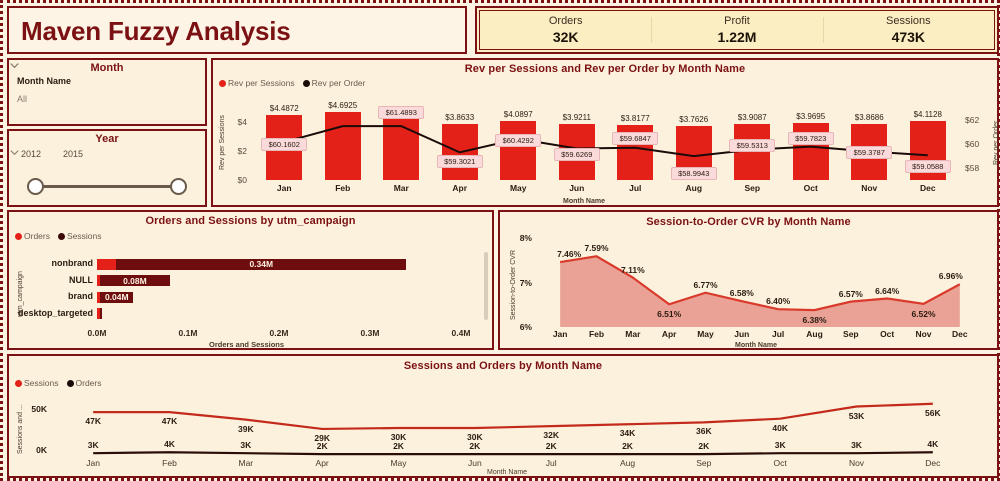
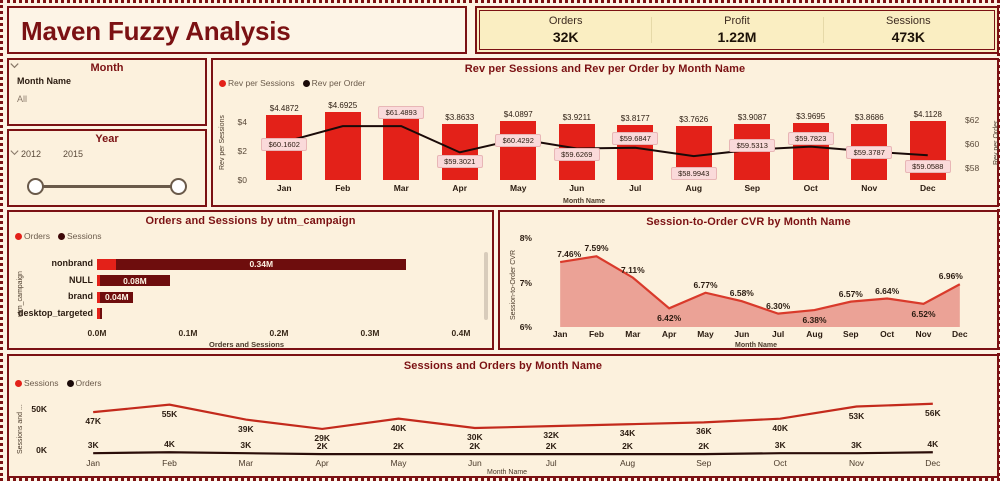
Session-to-Order CVR by Month Name/Apr: 6.51% -> 6.42%
Session-to-Order CVR by Month Name/Jul: 6.40% -> 6.30%
Sessions and Orders by Month Name/Sessions/Feb: 47K -> 55K
Sessions and Orders by Month Name/Sessions/May: 30K -> 40K
